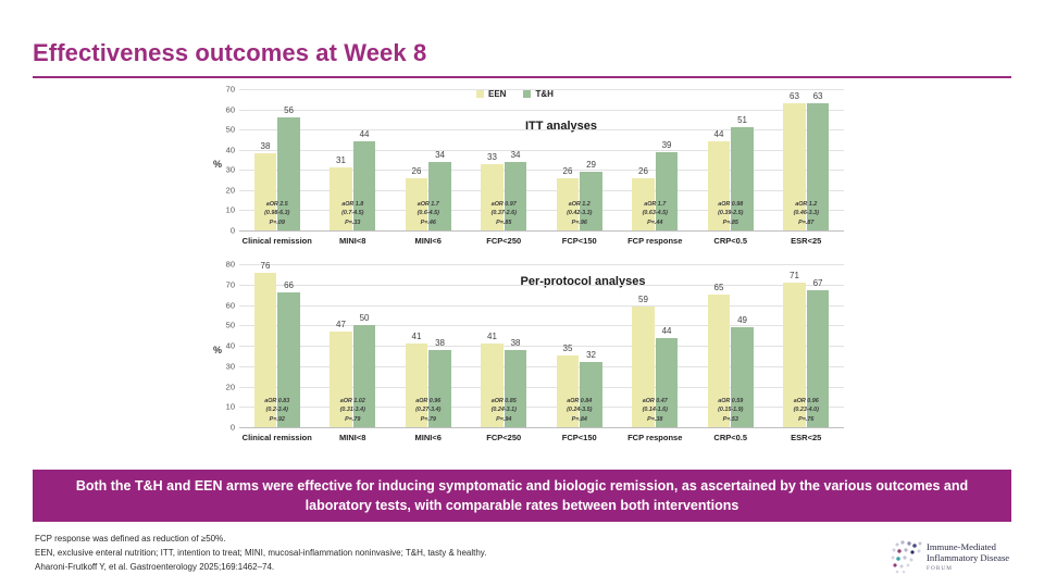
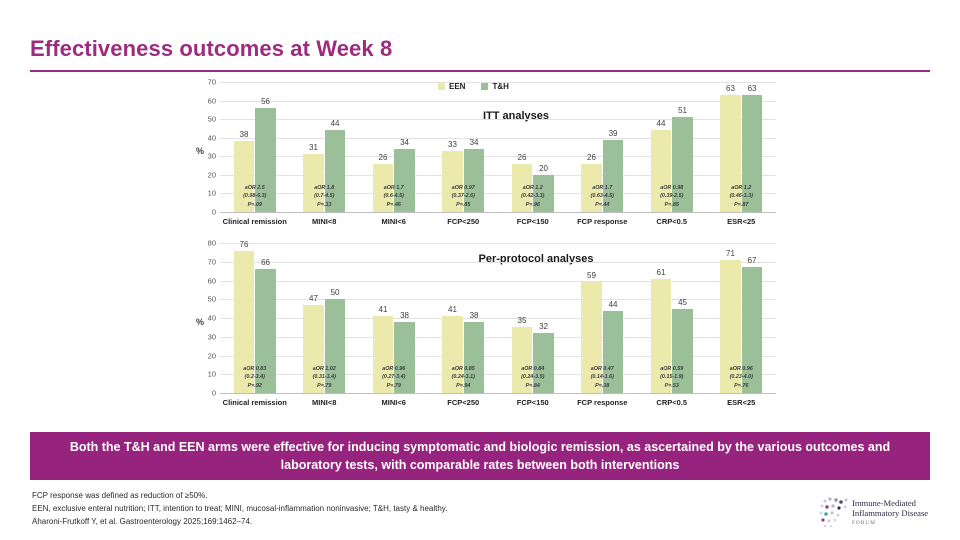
ITT analyses/T&H/FCP<150: 29 -> 20
Per-protocol analyses/EEN/CRP<0.5: 65 -> 61
Per-protocol analyses/T&H/CRP<0.5: 49 -> 45
